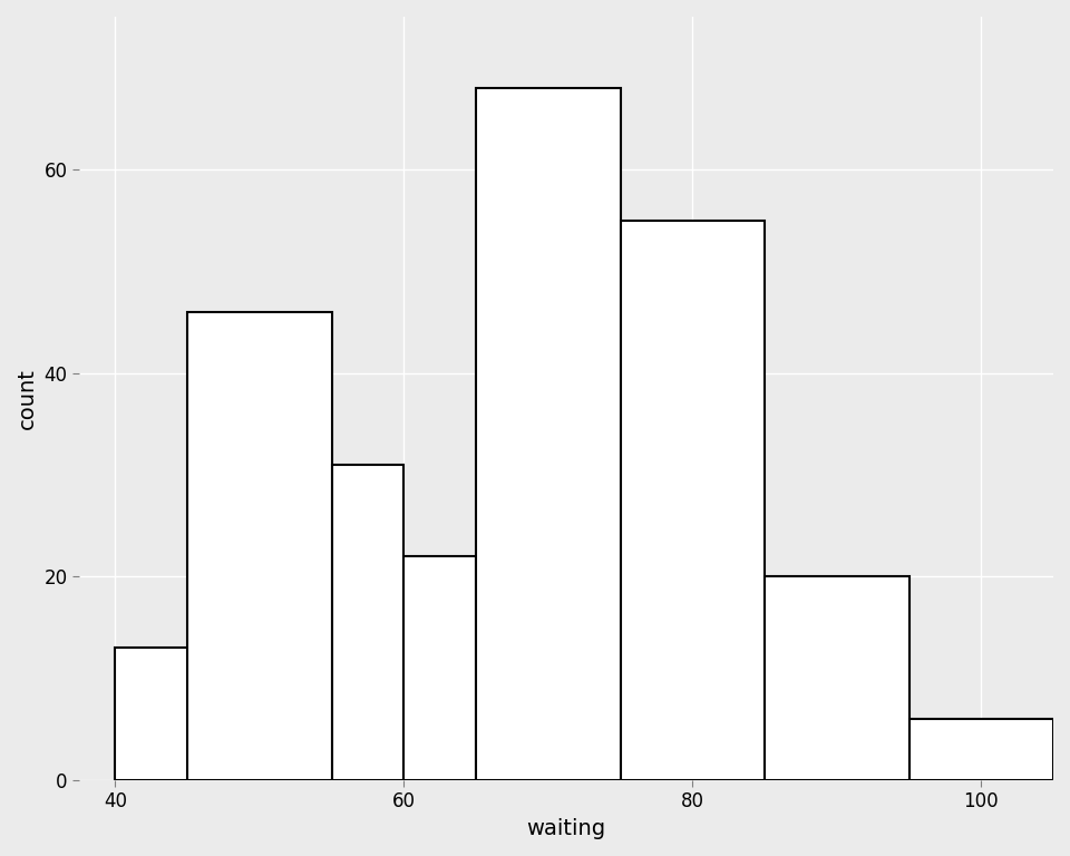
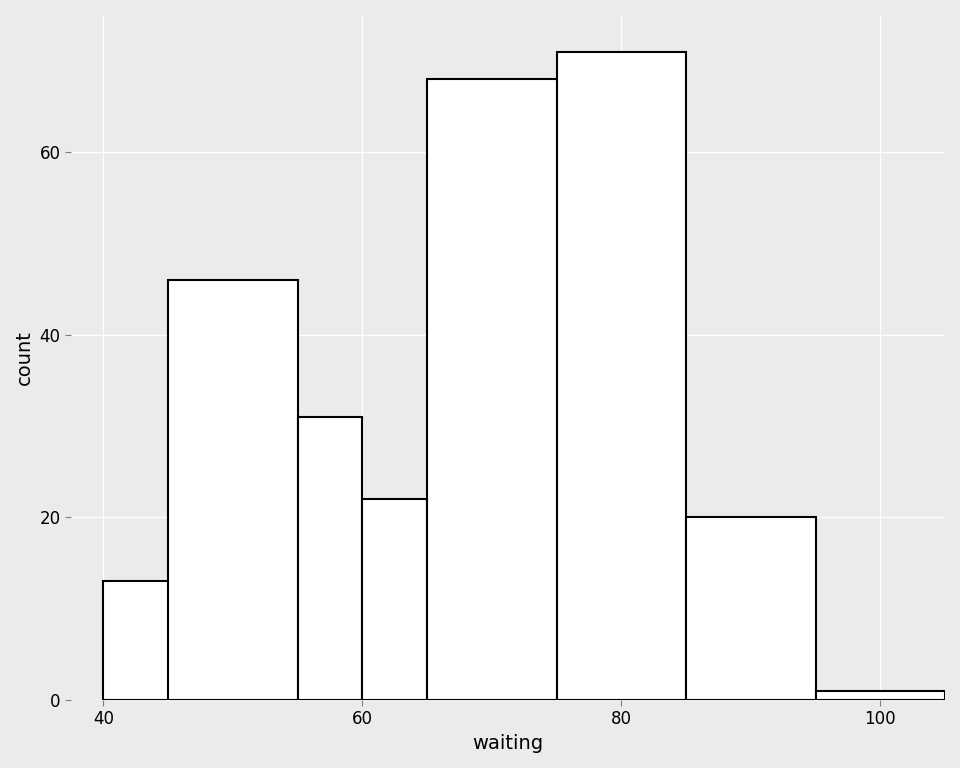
80: 55 -> 71
100: 6 -> 1
